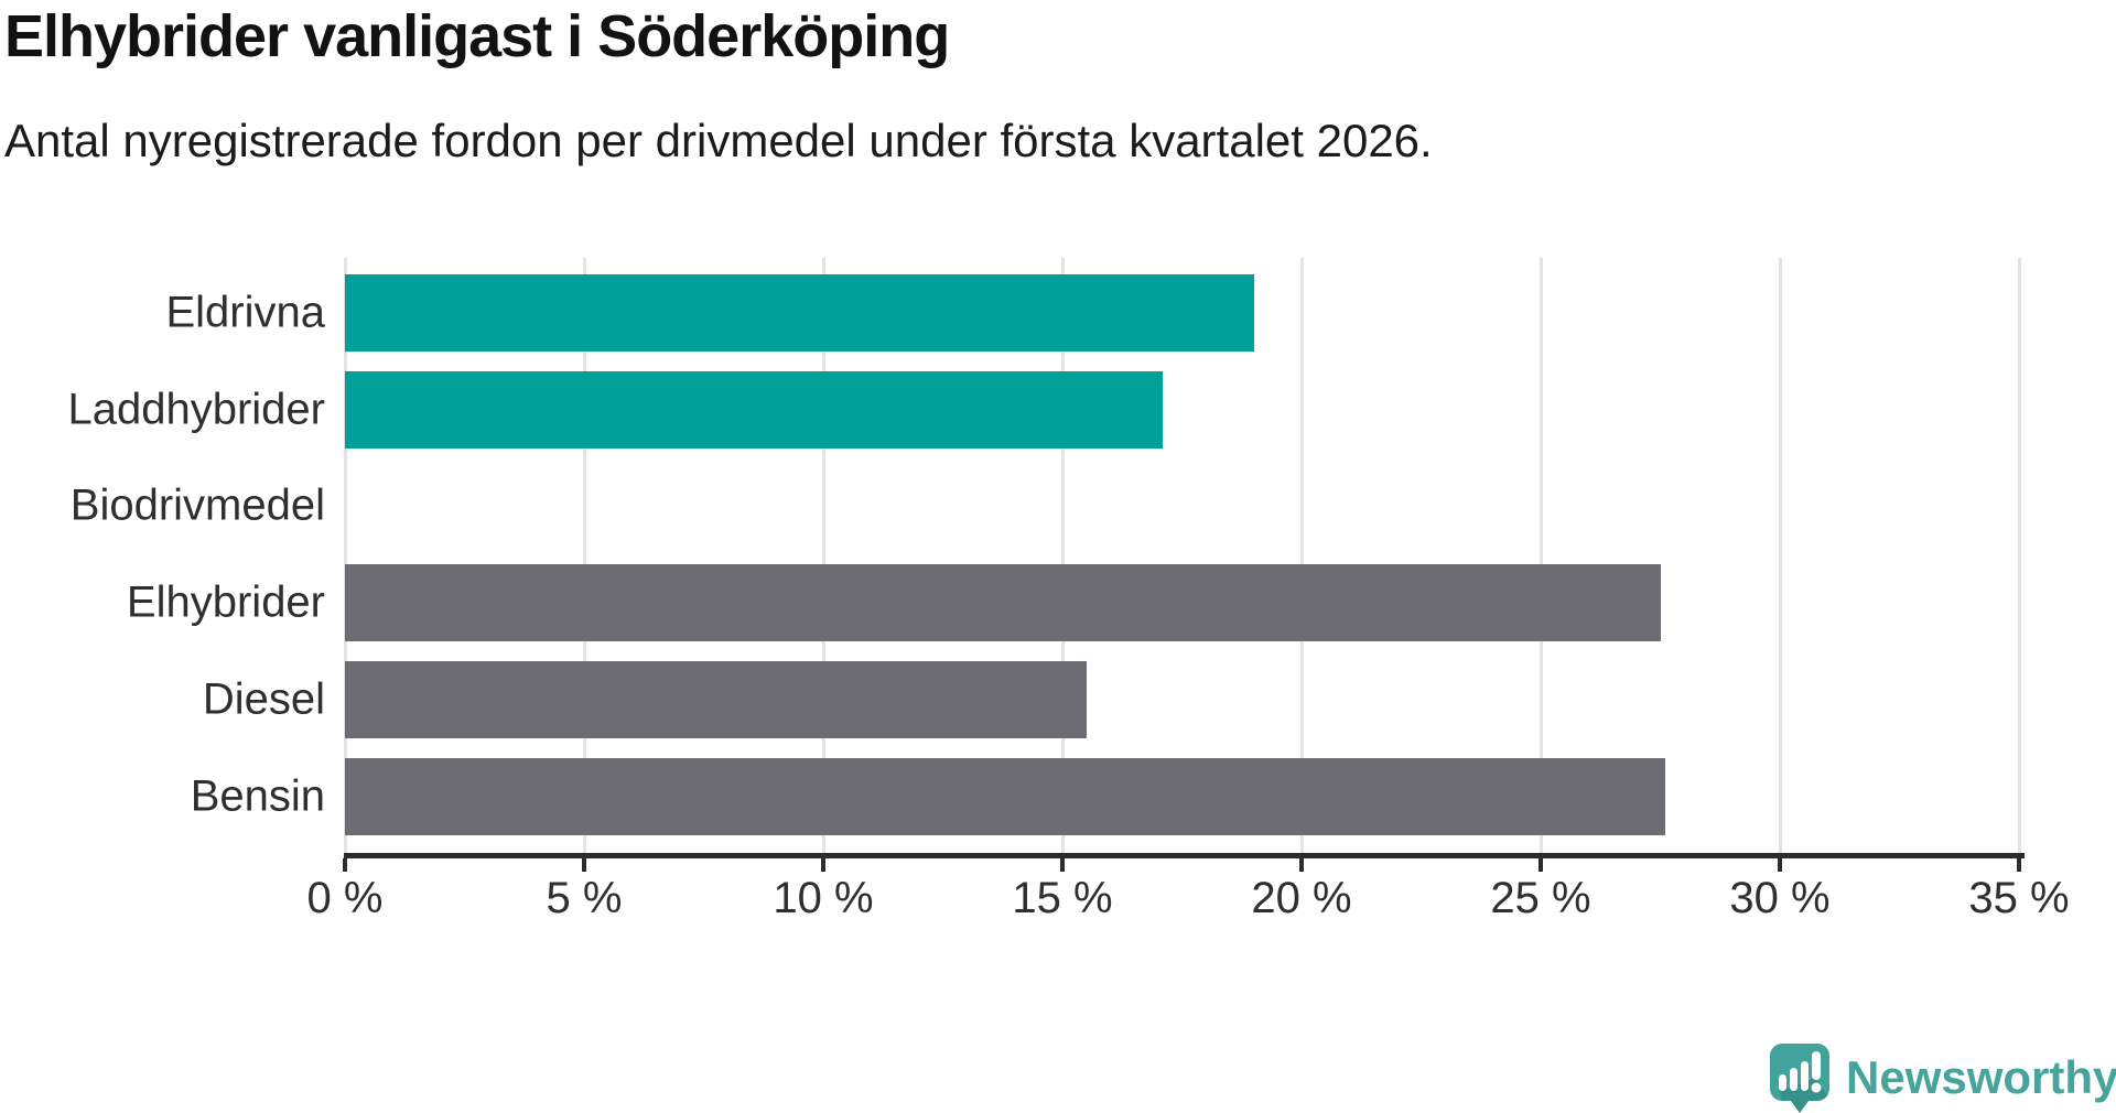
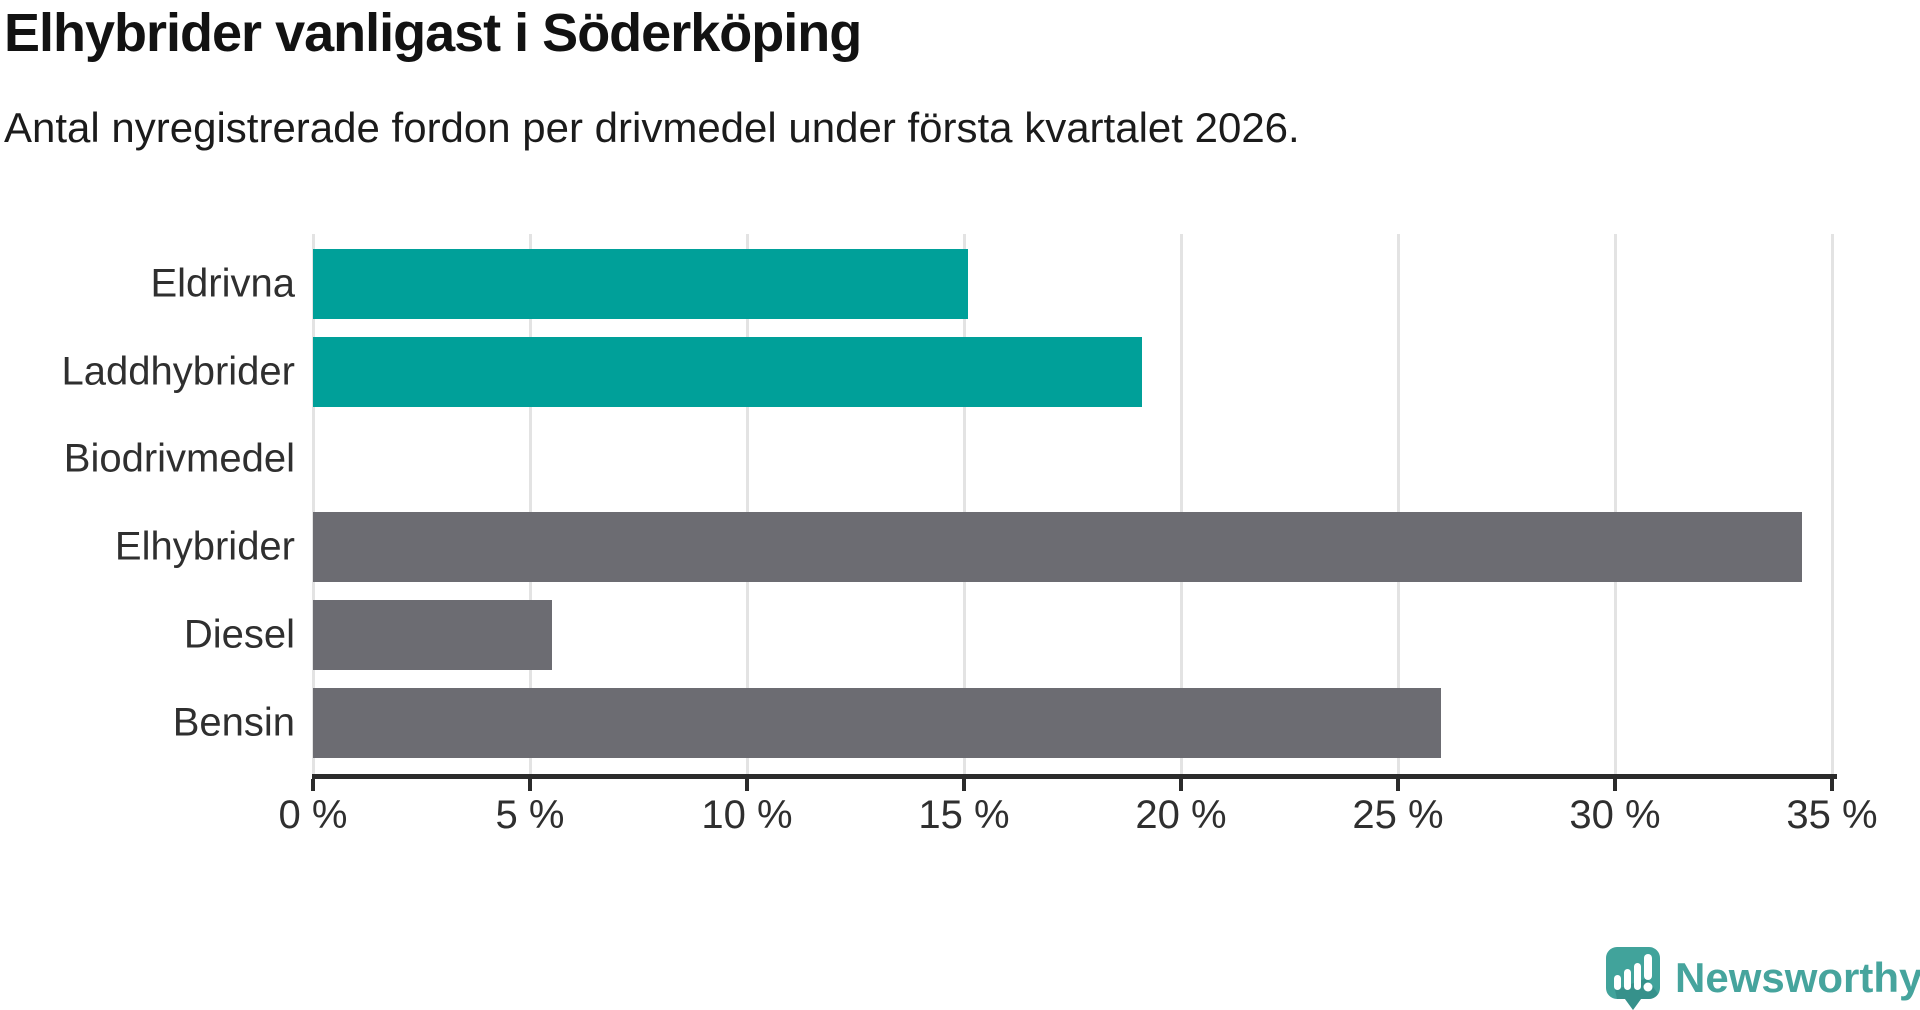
Eldrivna: 19.0% -> 15.1%
Laddhybrider: 17.1% -> 19.1%
Elhybrider: 27.5% -> 34.3%
Diesel: 15.5% -> 5.5%
Bensin: 27.6% -> 26.0%
